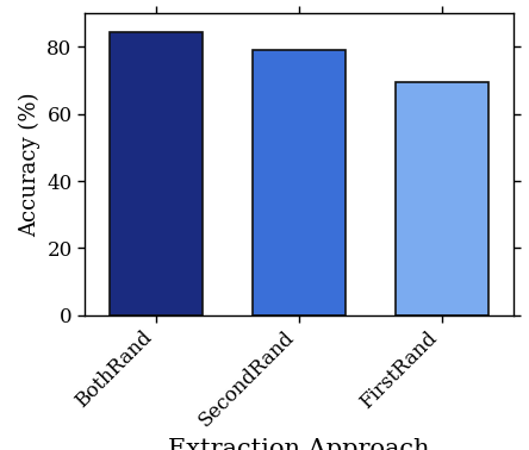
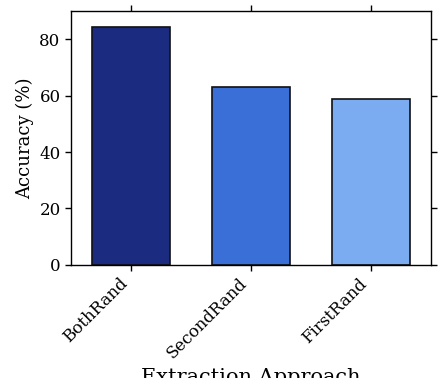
SecondRand: 79.0 -> 63.0
FirstRand: 69.5 -> 59.0
